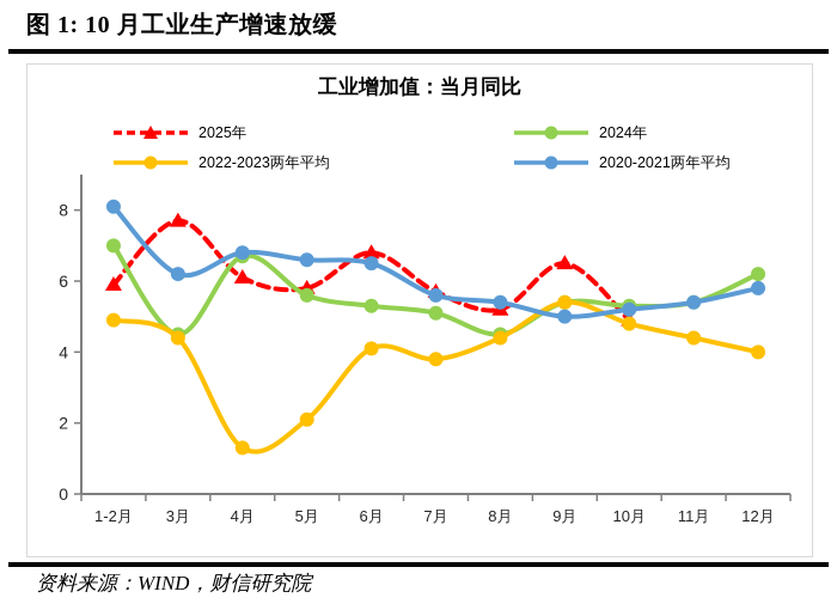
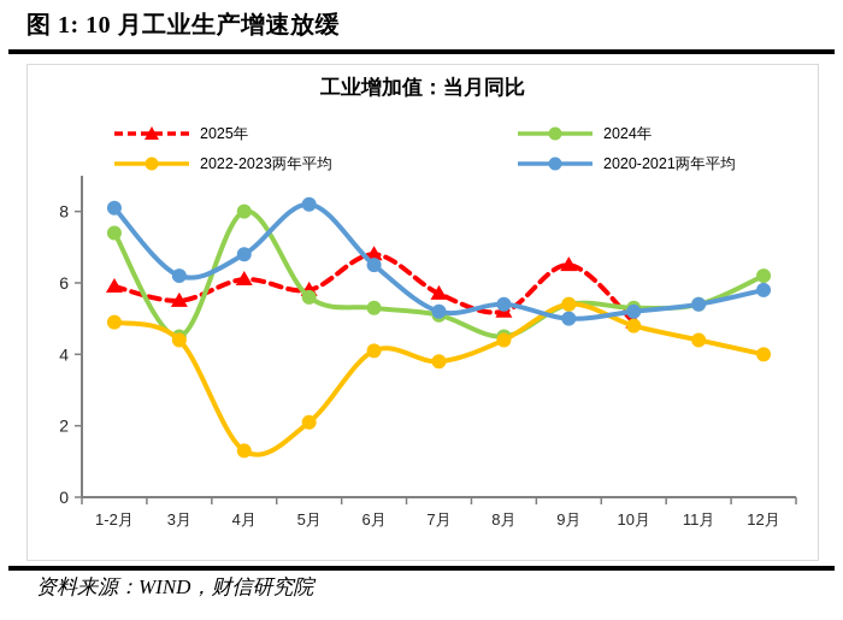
2024年/1-2月: 7.0 -> 7.4
2025年/3月: 7.7 -> 5.5
2024年/4月: 6.7 -> 8.0
2020-2021两年平均/5月: 6.6 -> 8.2
2020-2021两年平均/7月: 5.6 -> 5.2
